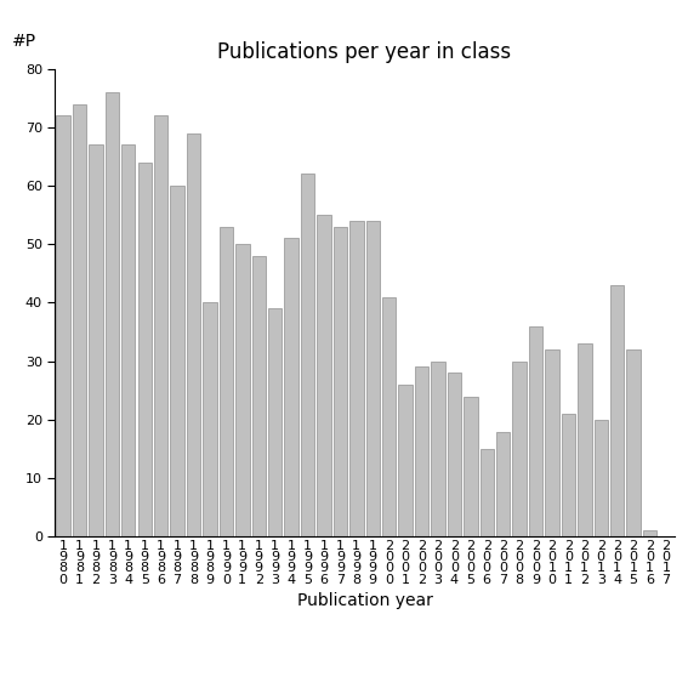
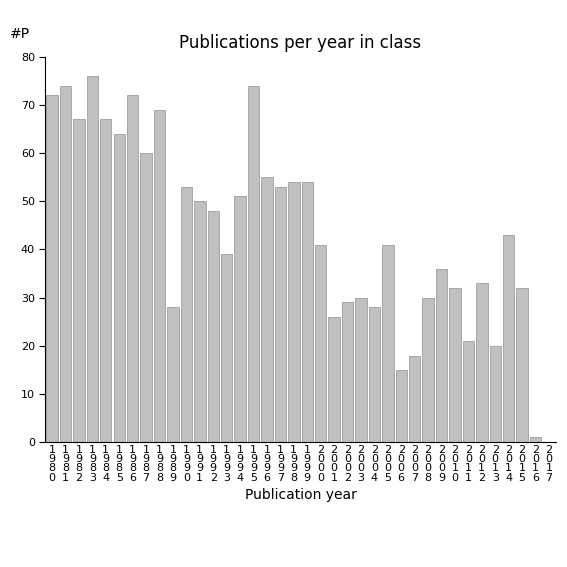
1 9 8 9: 40 -> 28
1 9 9 5: 62 -> 74
2 0 0 5: 24 -> 41
